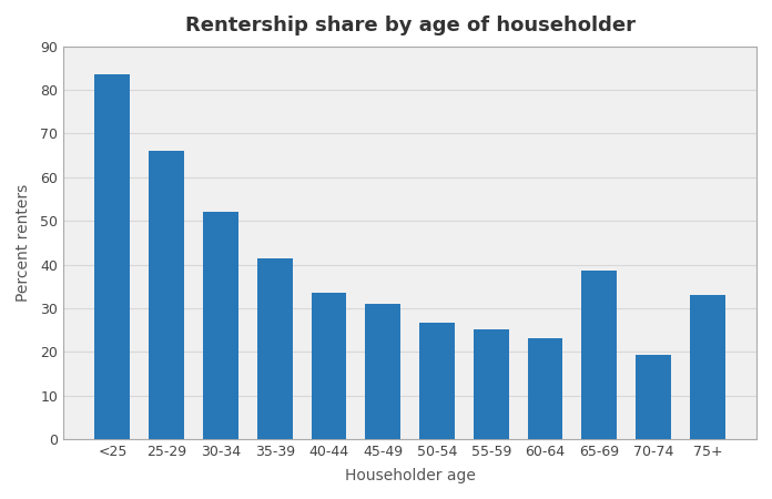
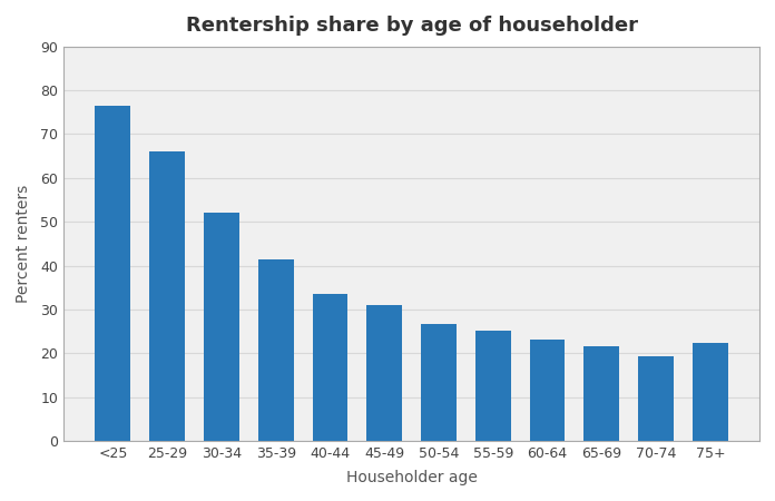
<25: 83.5 -> 76.5
65-69: 38.5 -> 21.6
75+: 33.0 -> 22.3
